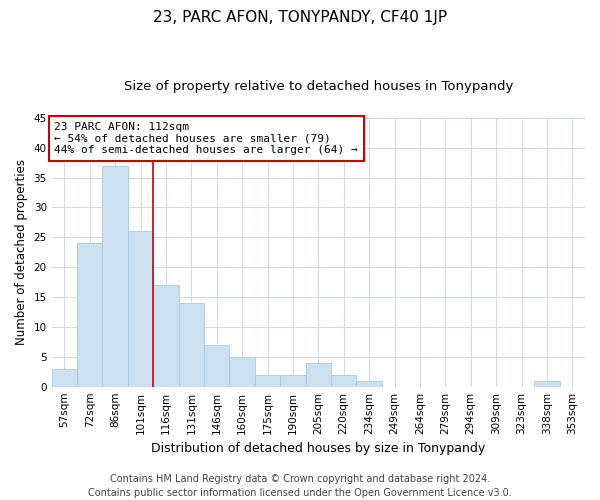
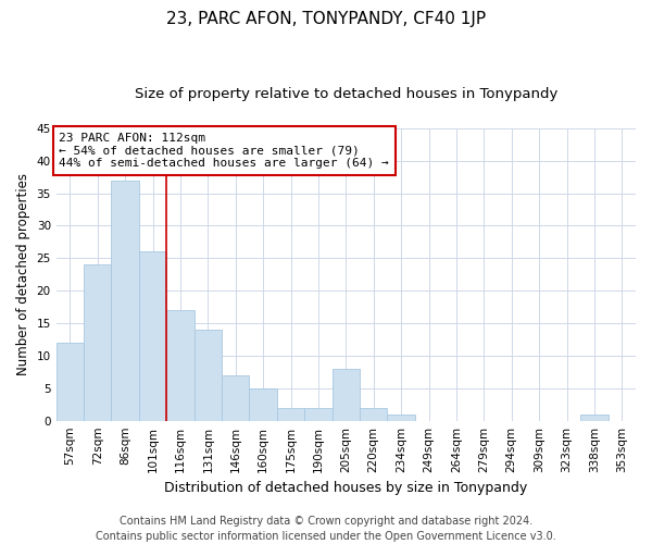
57sqm: 3 -> 12
205sqm: 4 -> 8
